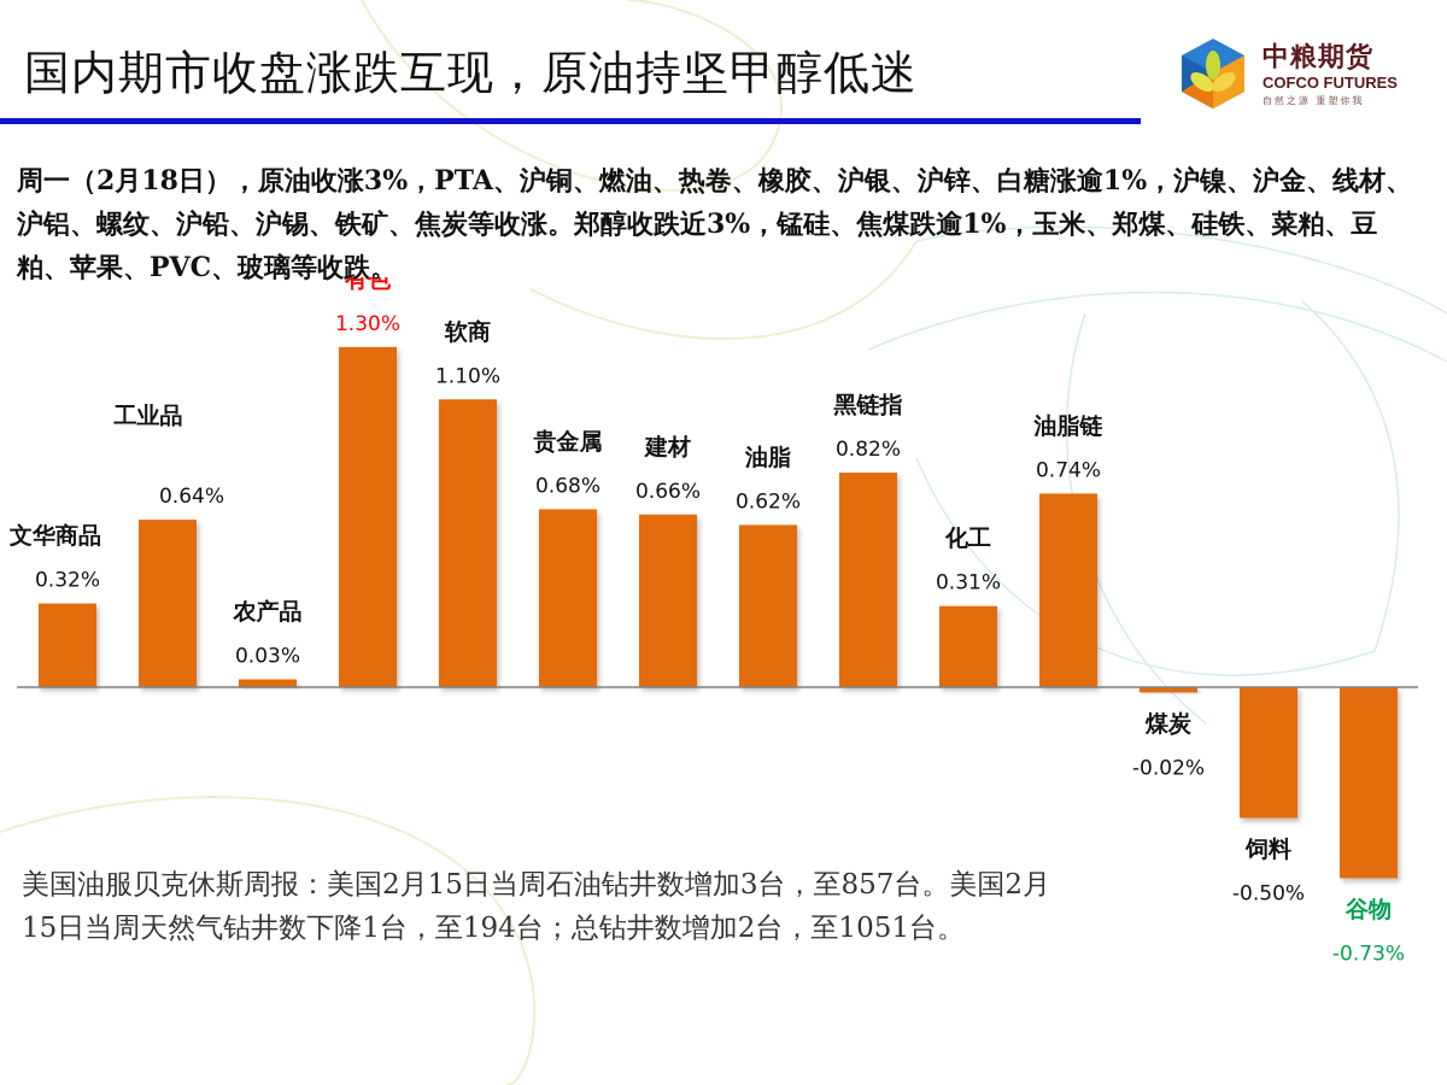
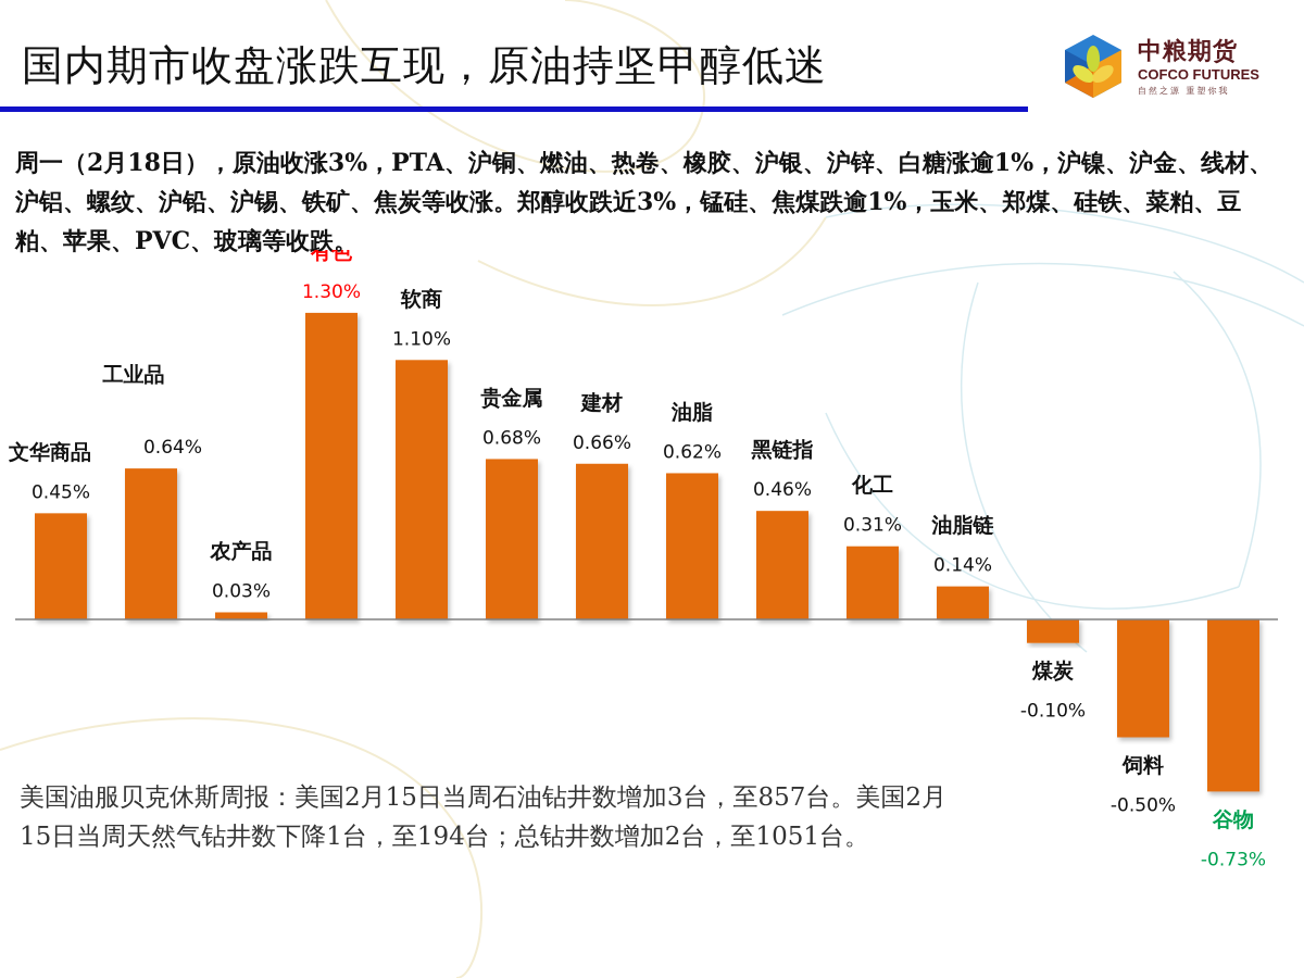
文华商品: 0.32% -> 0.45%
黑链指: 0.82% -> 0.46%
油脂链: 0.74% -> 0.14%
煤炭: -0.02% -> -0.10%
